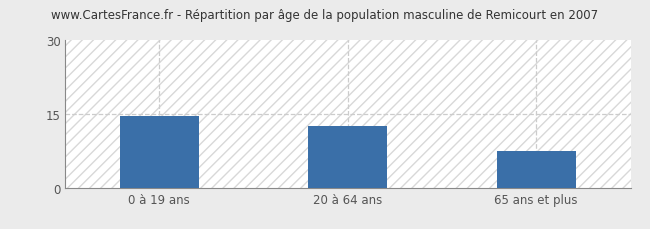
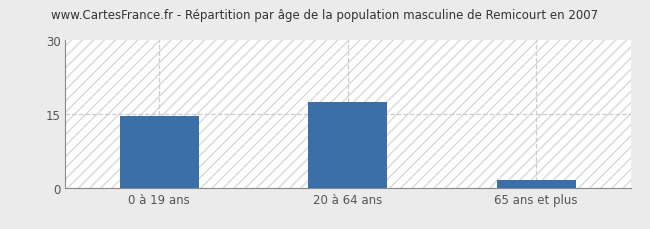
20 à 64 ans: 12.5 -> 17.5
65 ans et plus: 7.5 -> 1.5
